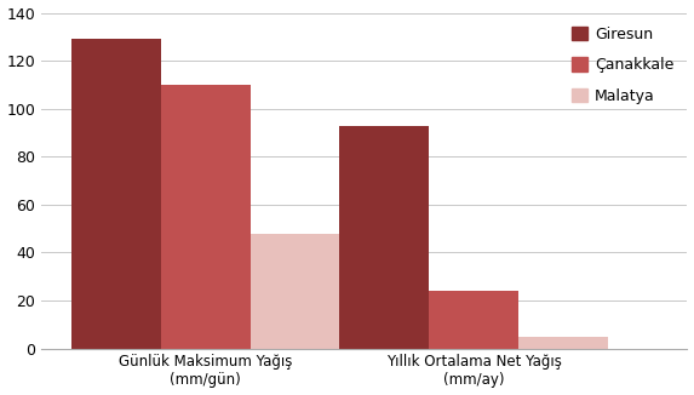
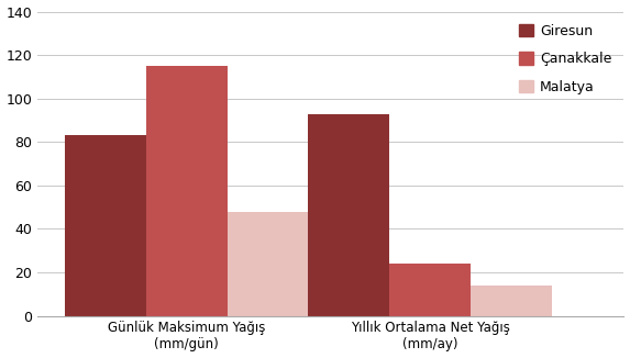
Giresun/Günlük Maksimum Yağış (mm/gün): 129 -> 83
Çanakkale/Günlük Maksimum Yağış (mm/gün): 110 -> 115
Malatya/Yıllık Ortalama Net Yağış (mm/ay): 5 -> 14
